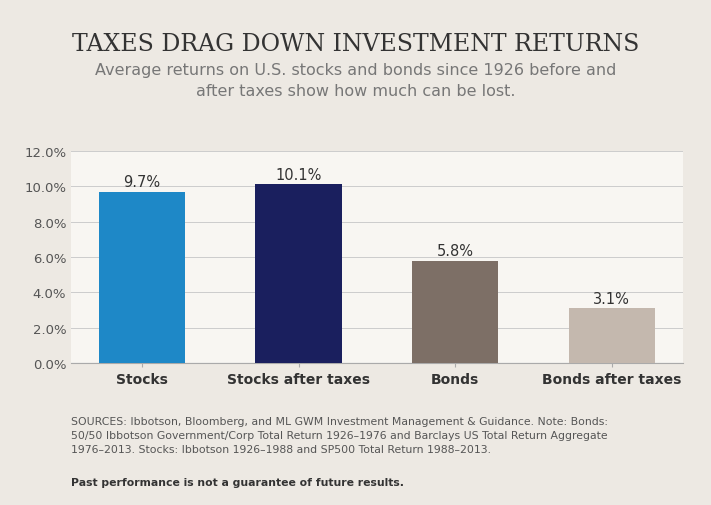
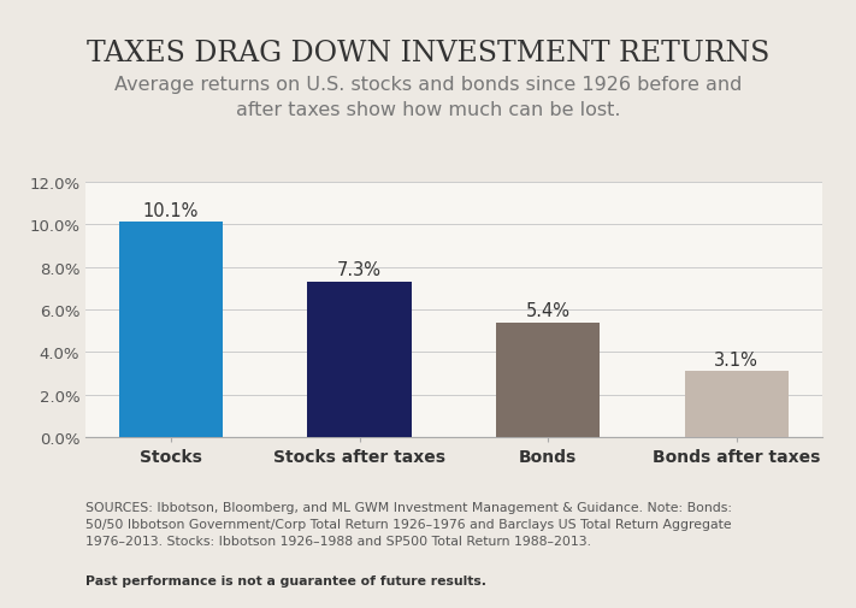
Stocks: 9.7% -> 10.1%
Stocks after taxes: 10.1% -> 7.3%
Bonds: 5.8% -> 5.4%
